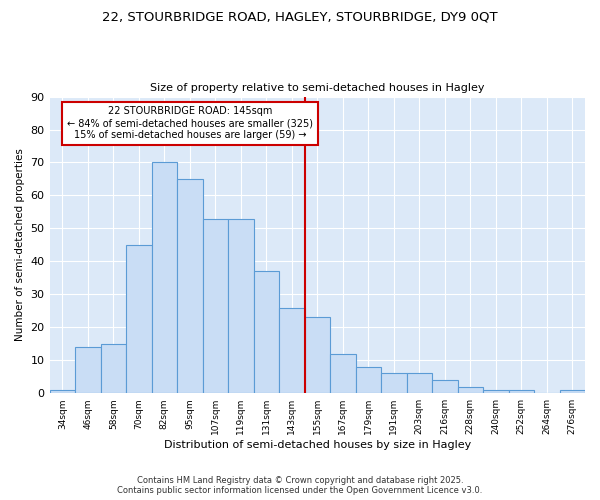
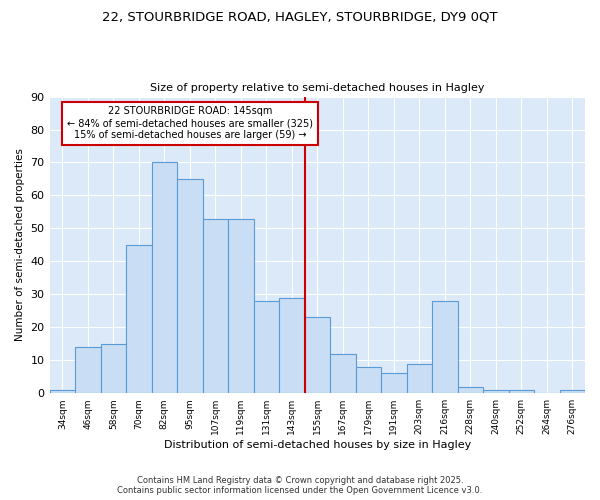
131sqm: 37 -> 28
143sqm: 26 -> 29
203sqm: 6 -> 9
216sqm: 4 -> 28
